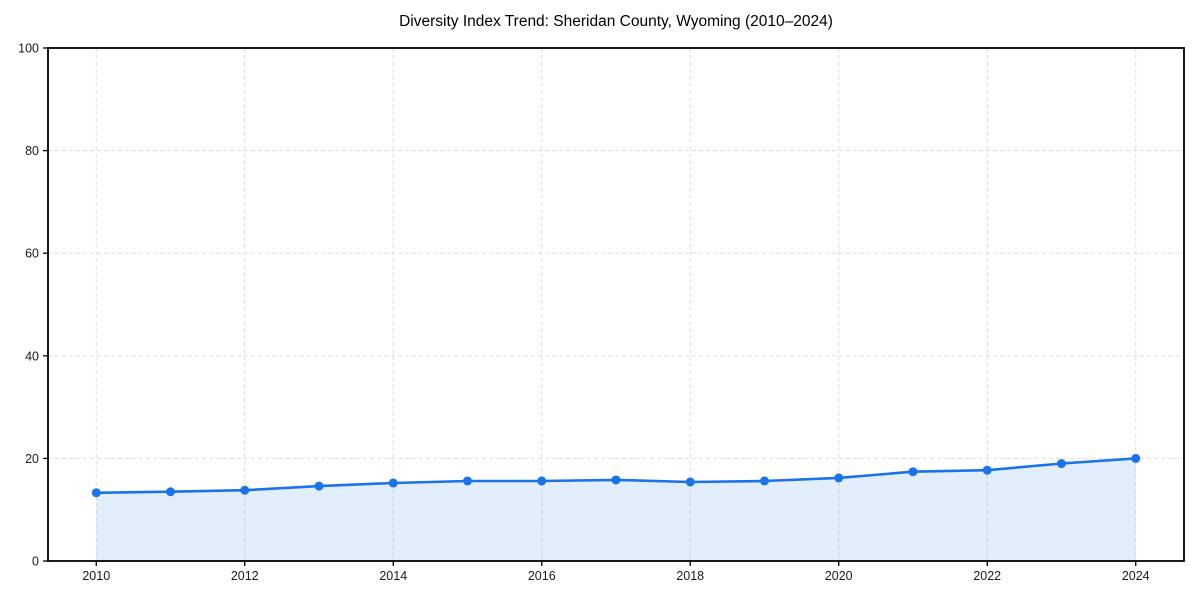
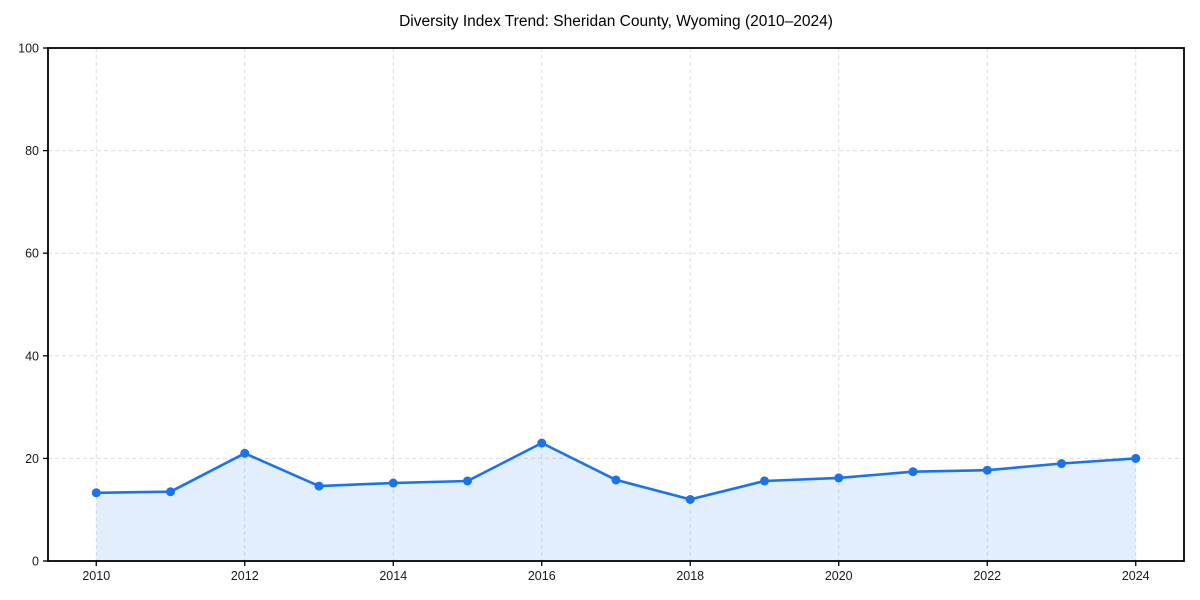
2012: 14 -> 21
2016: 16 -> 23
2018: 15 -> 12
